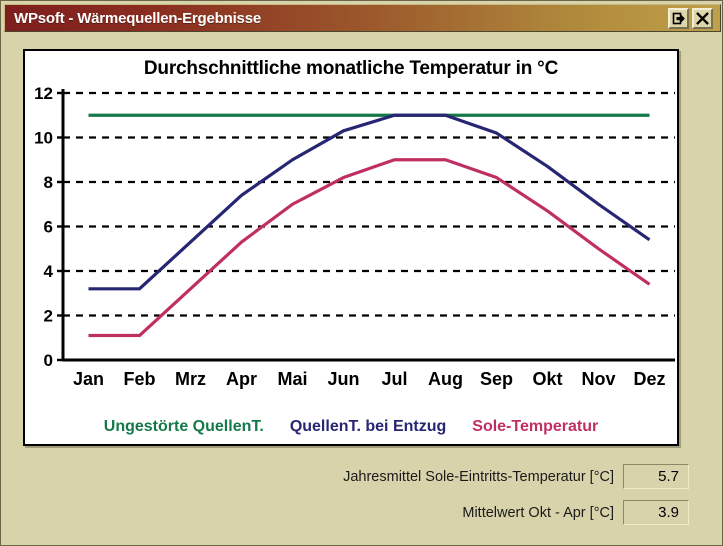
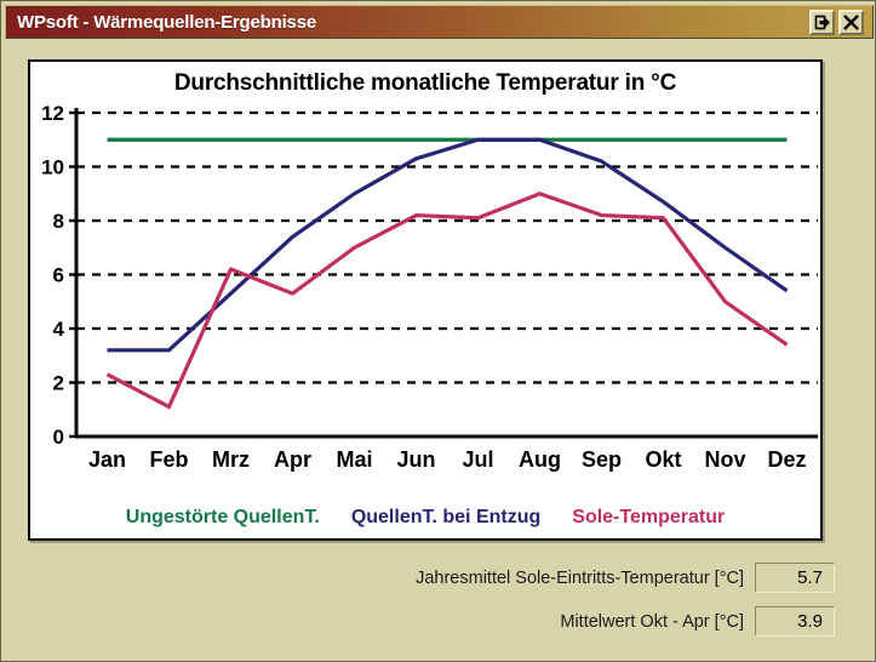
Sole-Temperatur/Jan: 1.1 -> 2.3
Sole-Temperatur/Mrz: 3.2 -> 6.2
Sole-Temperatur/Jul: 9.0 -> 8.1
Sole-Temperatur/Okt: 6.7 -> 8.1
